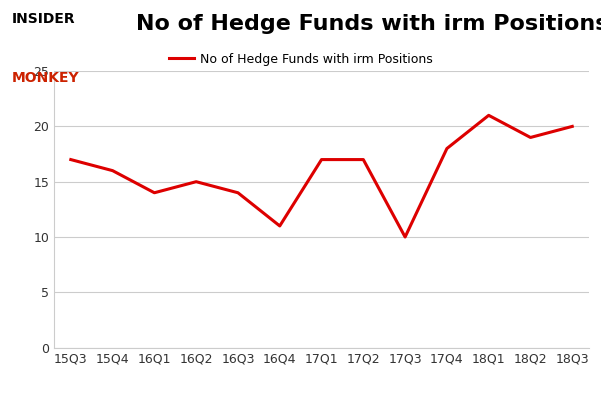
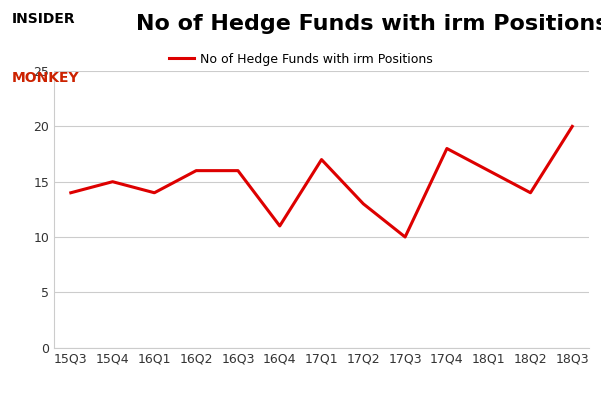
15Q3: 17 -> 14
15Q4: 16 -> 15
16Q2: 15 -> 16
16Q3: 14 -> 16
17Q2: 17 -> 13
18Q1: 21 -> 16
18Q2: 19 -> 14
